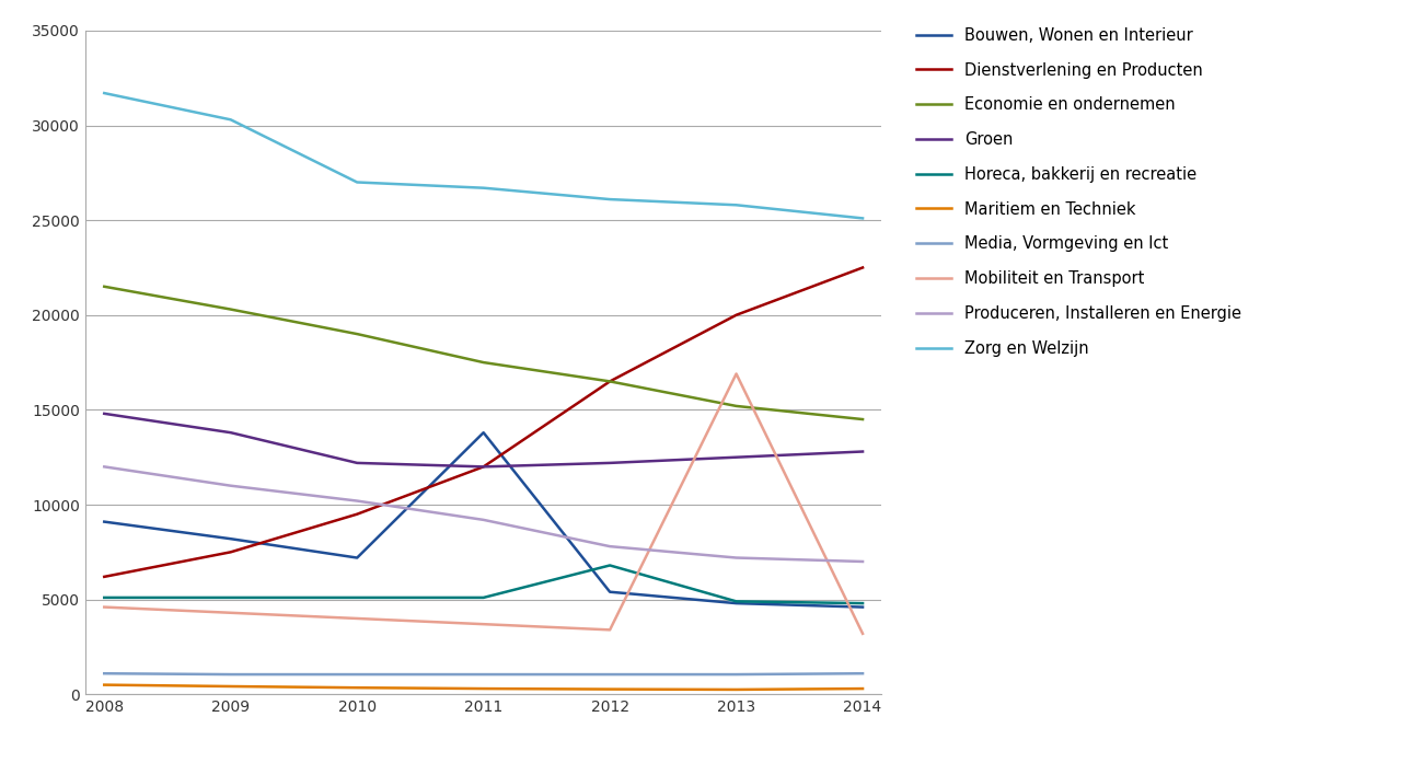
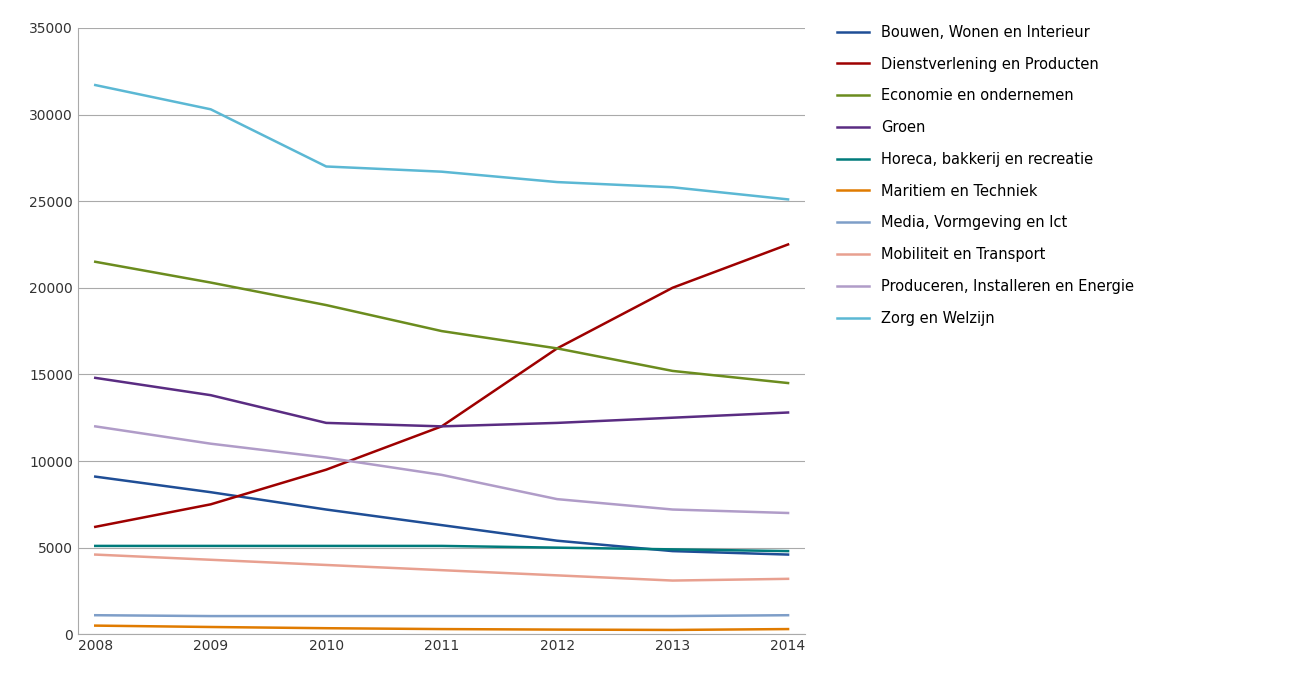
Bouwen, Wonen en Interieur/2011: 13800 -> 6300
Horeca, bakkerij en recreatie/2012: 6800 -> 5000
Mobiliteit en Transport/2013: 16900 -> 3100
